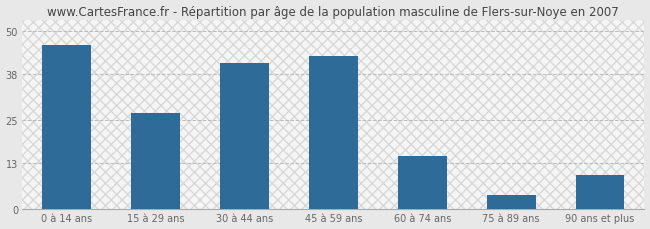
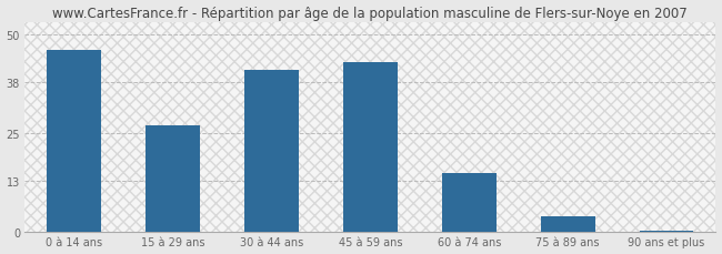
90 ans et plus: 9.5 -> 0.4
